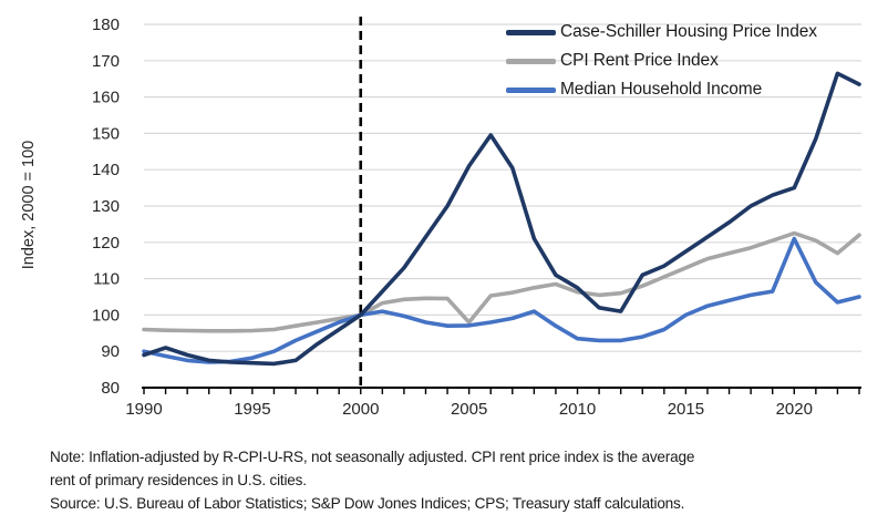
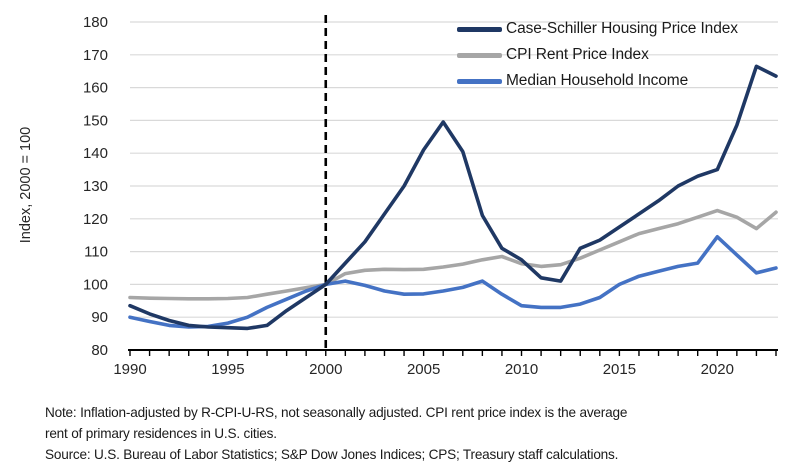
Case-Schiller Housing Price Index/1990: 89 -> 94
CPI Rent Price Index/2005: 98 -> 105
Median Household Income/2020: 121 -> 114
